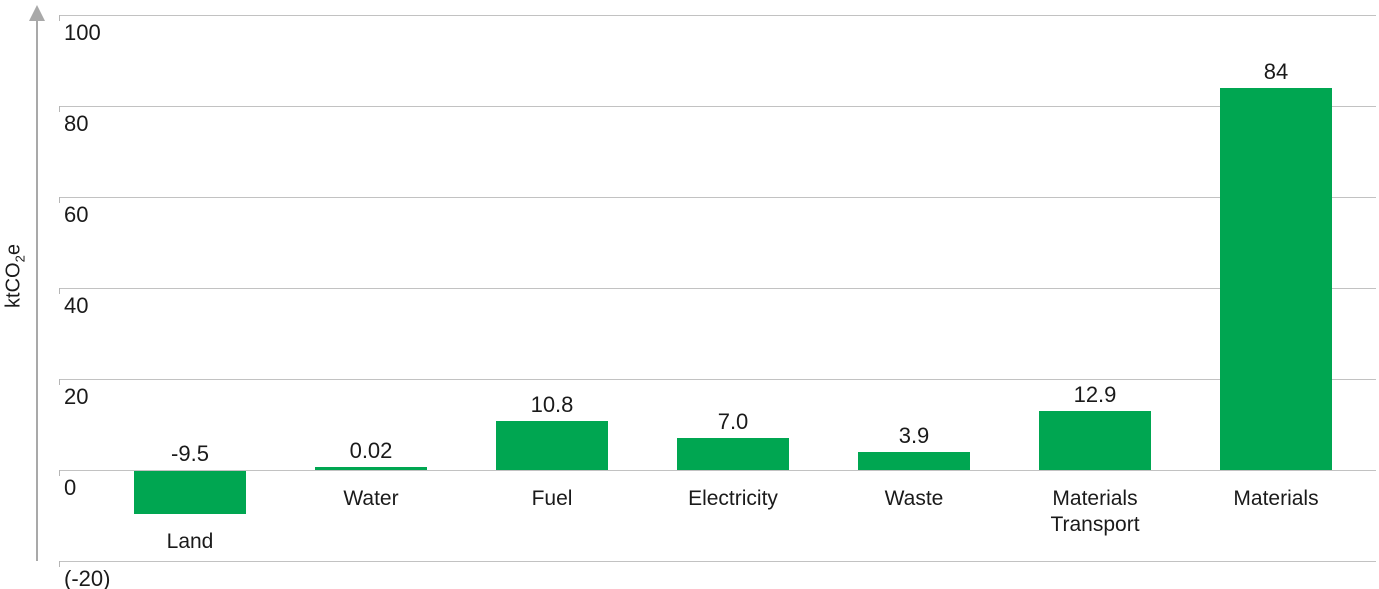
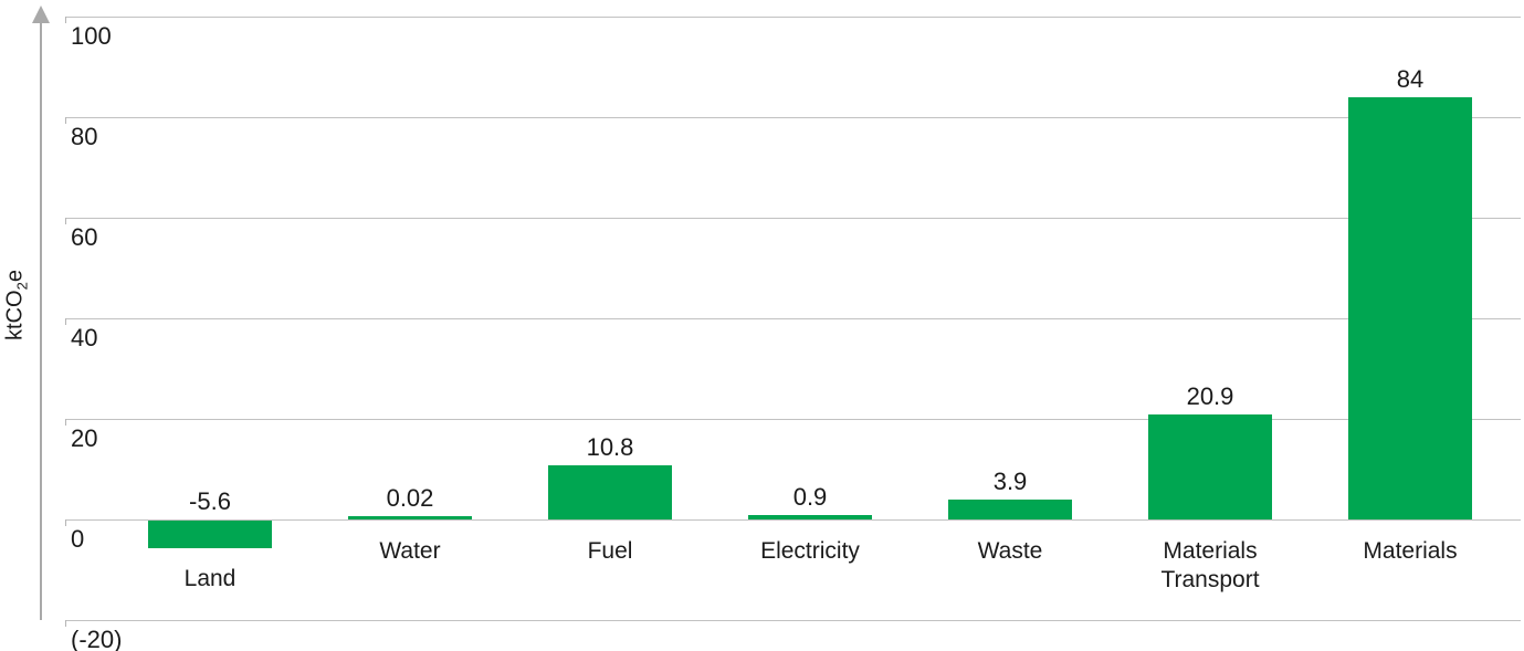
Land: -9.5 -> -5.6
Electricity: 7.0 -> 0.9
Materials Transport: 12.9 -> 20.9
